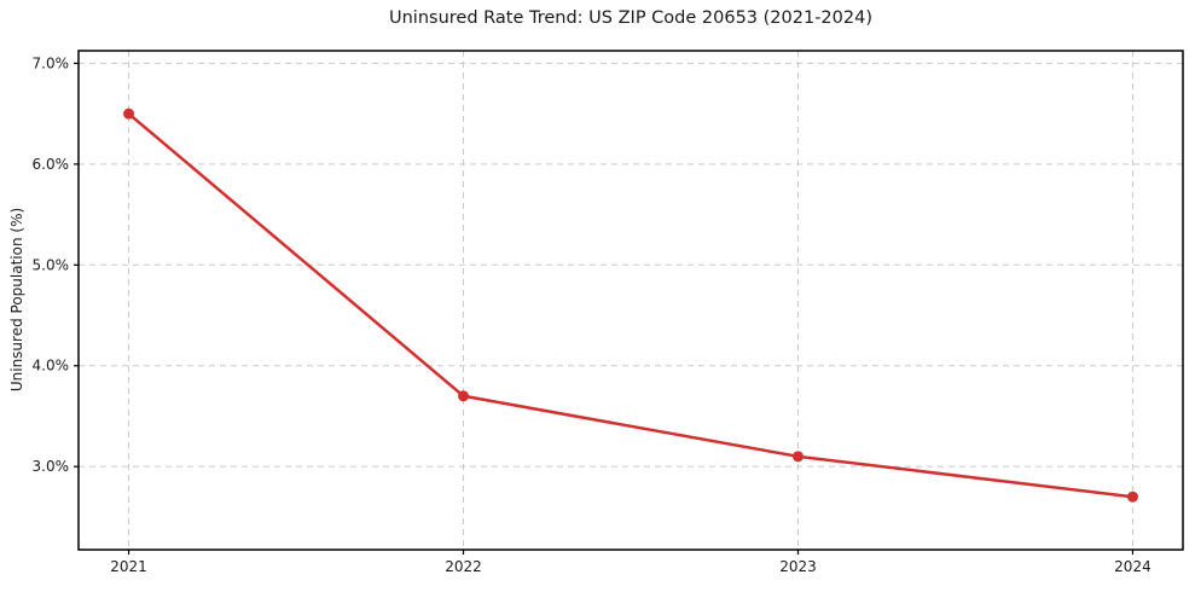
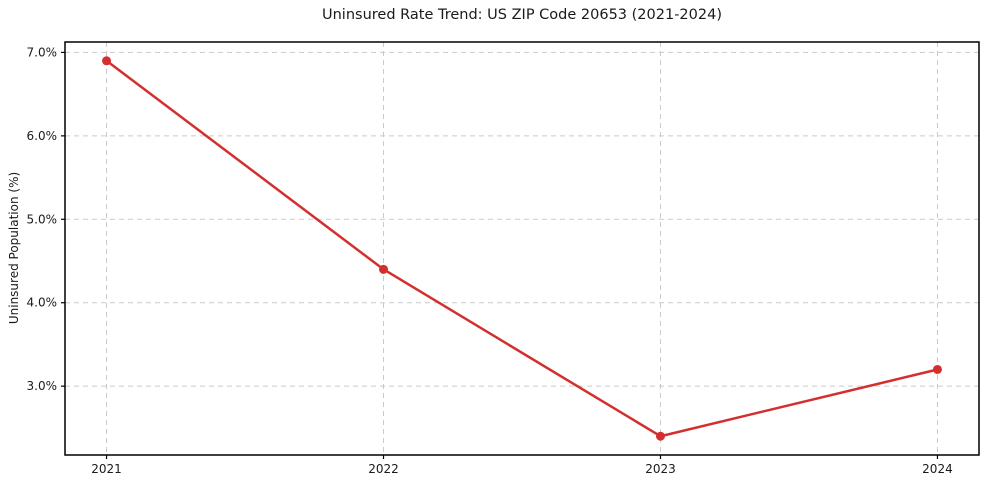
2021: 6.5% -> 6.9%
2022: 3.7% -> 4.4%
2023: 3.1% -> 2.4%
2024: 2.7% -> 3.2%
